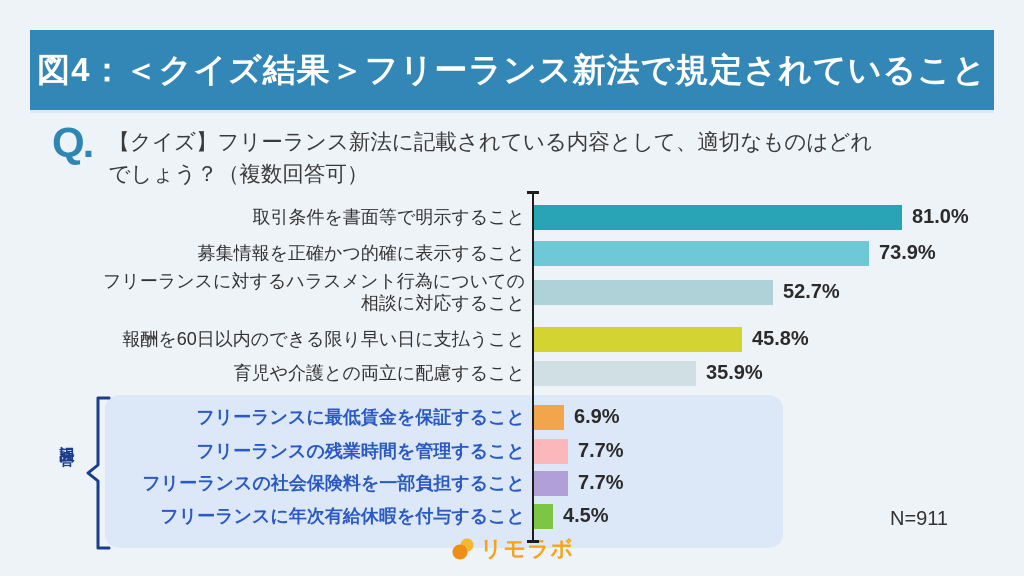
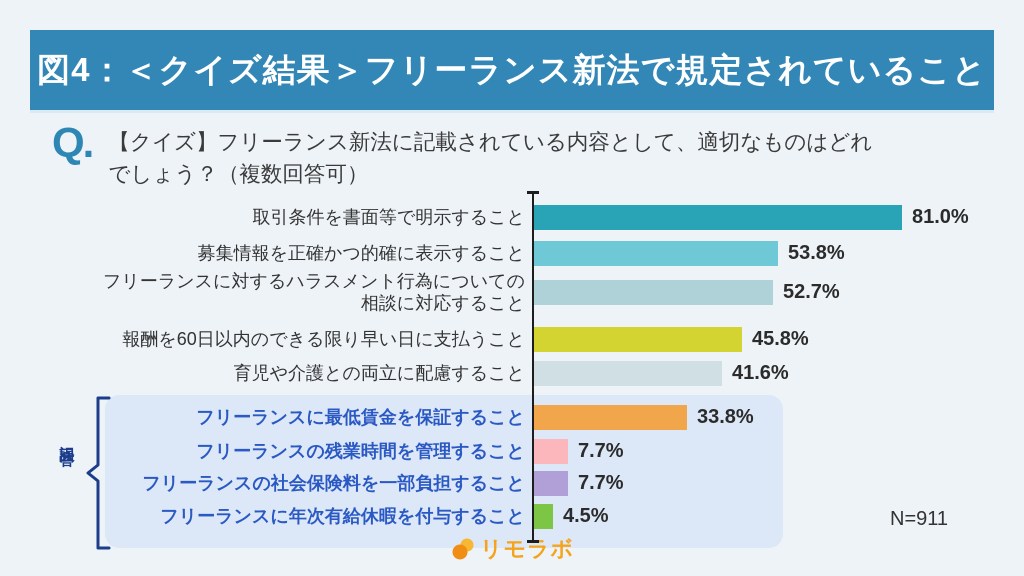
募集情報を正確かつ的確に表示すること: 73.9% -> 53.8%
育児や介護との両立に配慮すること: 35.9% -> 41.6%
フリーランスに最低賃金を保証すること: 6.9% -> 33.8%
